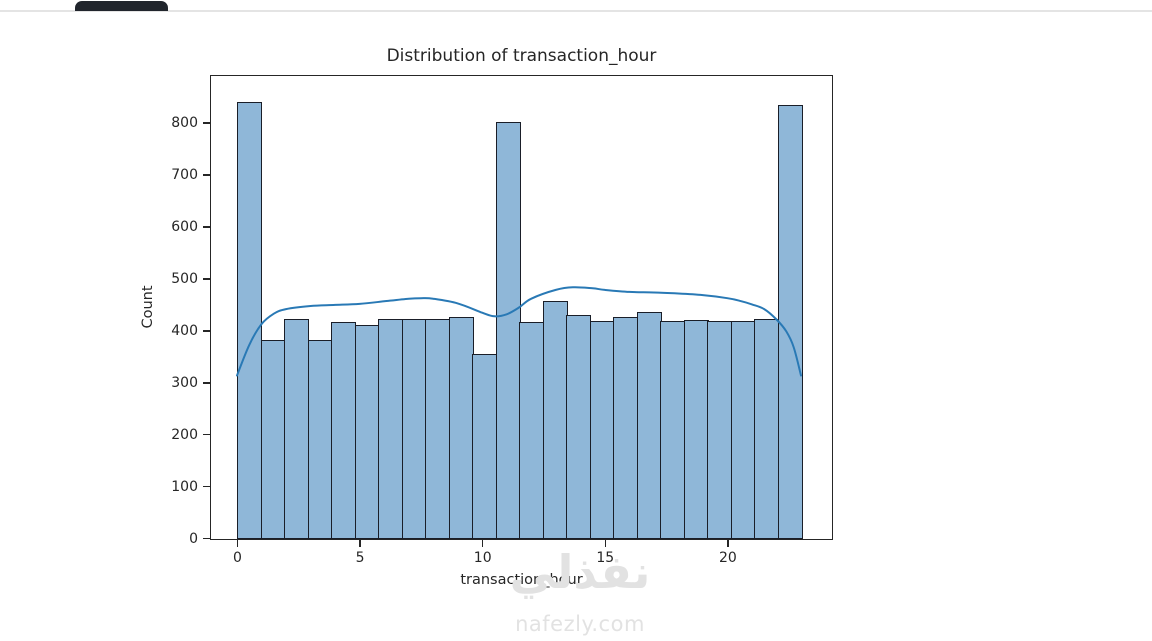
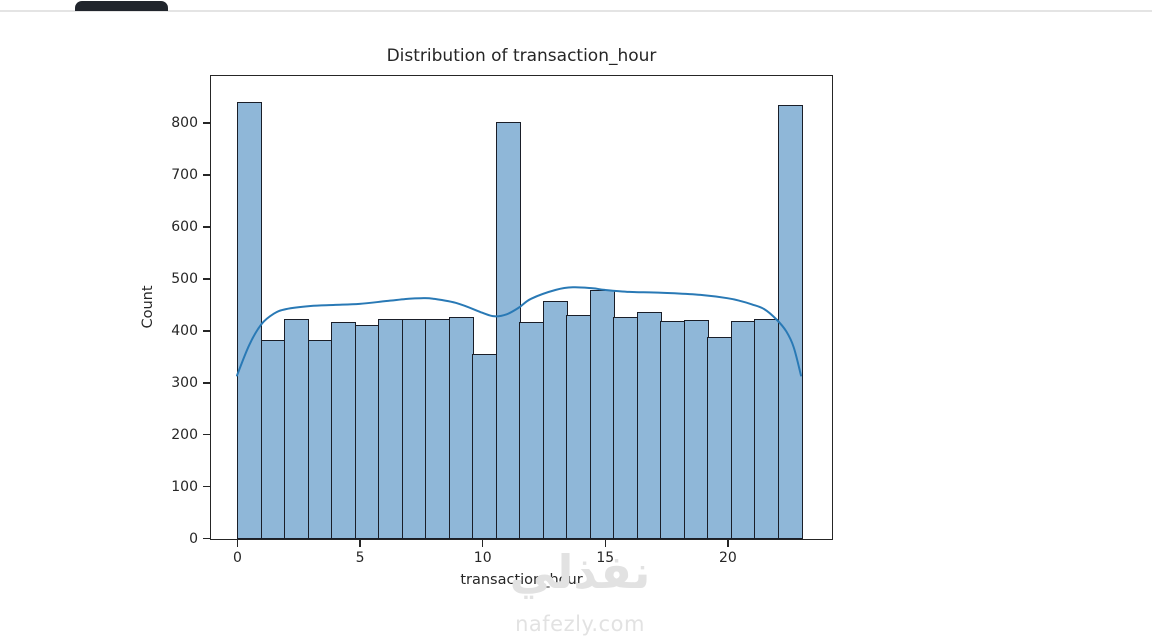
15: 420 -> 480
20: 420 -> 390
